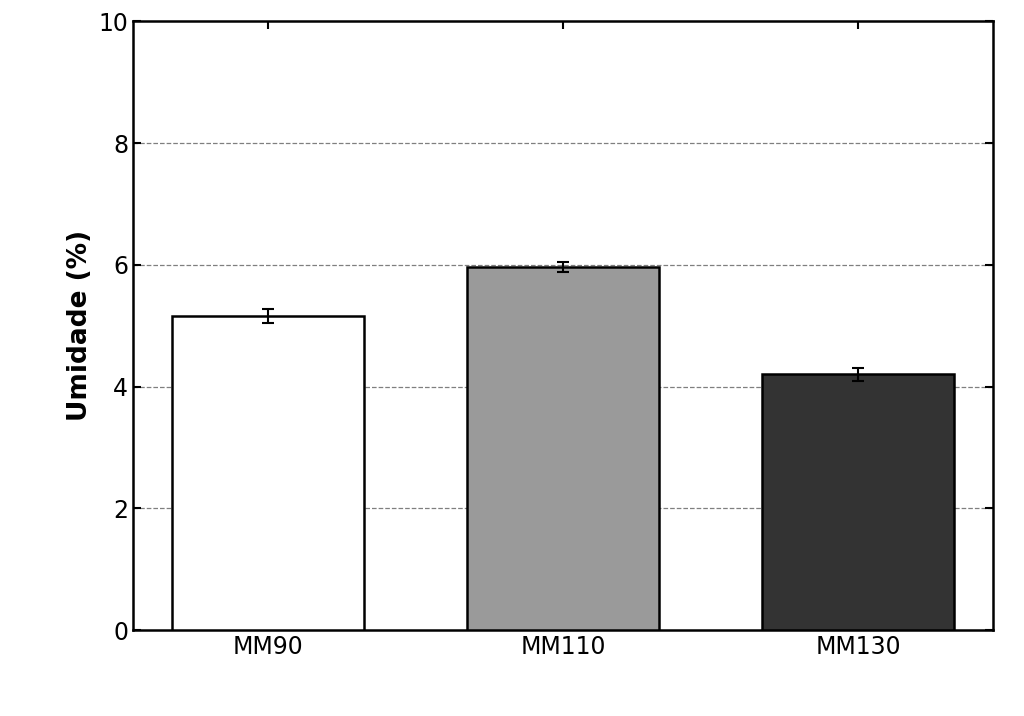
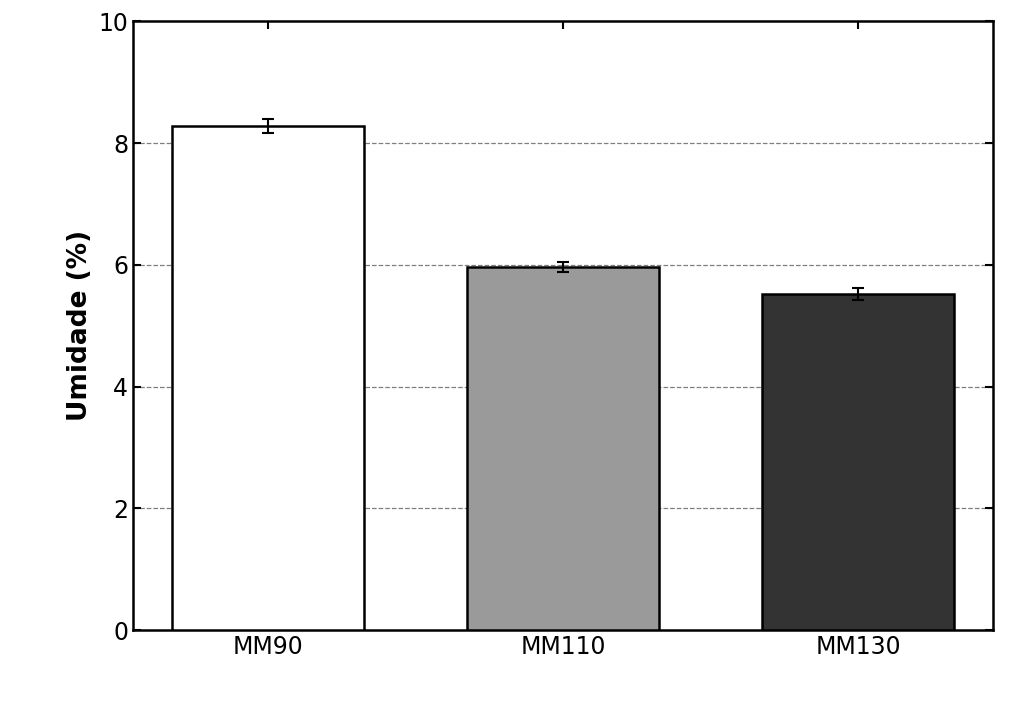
MM90: 5.16 -> 8.28
MM130: 4.20 -> 5.52
